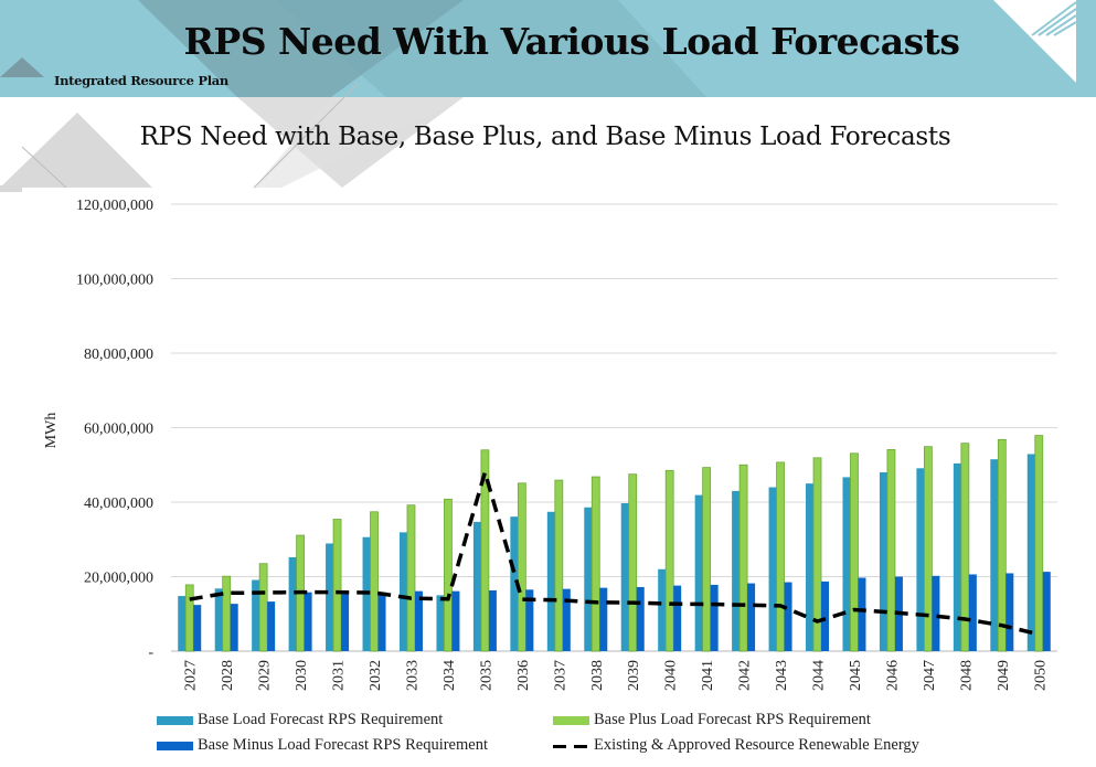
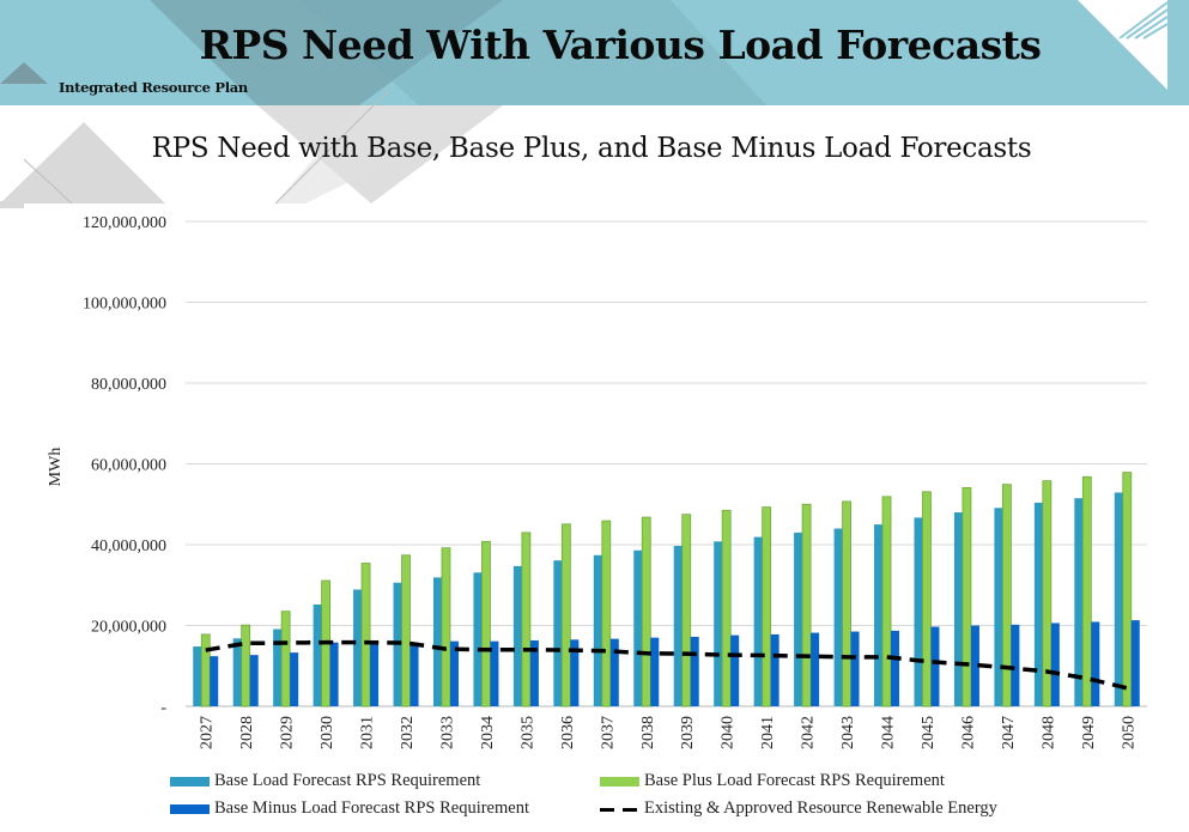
Base Load Forecast RPS Requirement/2034: 15000000 -> 33000000
Base Plus Load Forecast RPS Requirement/2035: 54000000 -> 43000000
Existing & Approved Resource Renewable Energy/2035: 48000000 -> 14000000
Base Load Forecast RPS Requirement/2040: 22000000 -> 41000000
Existing & Approved Resource Renewable Energy/2044: 8000000 -> 12000000
